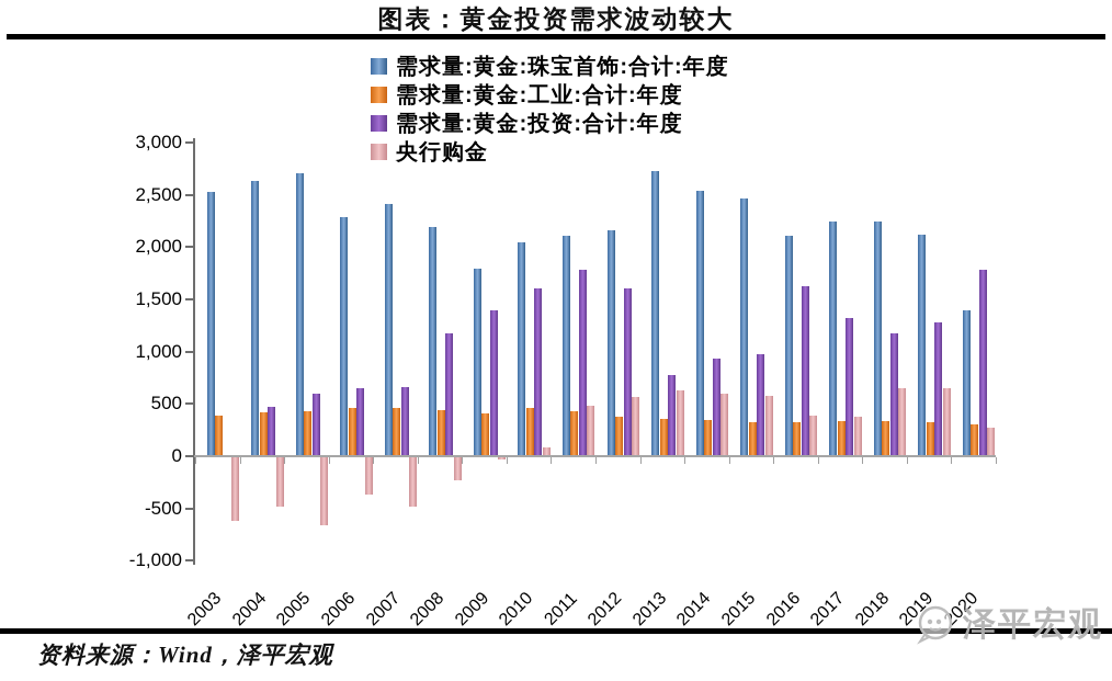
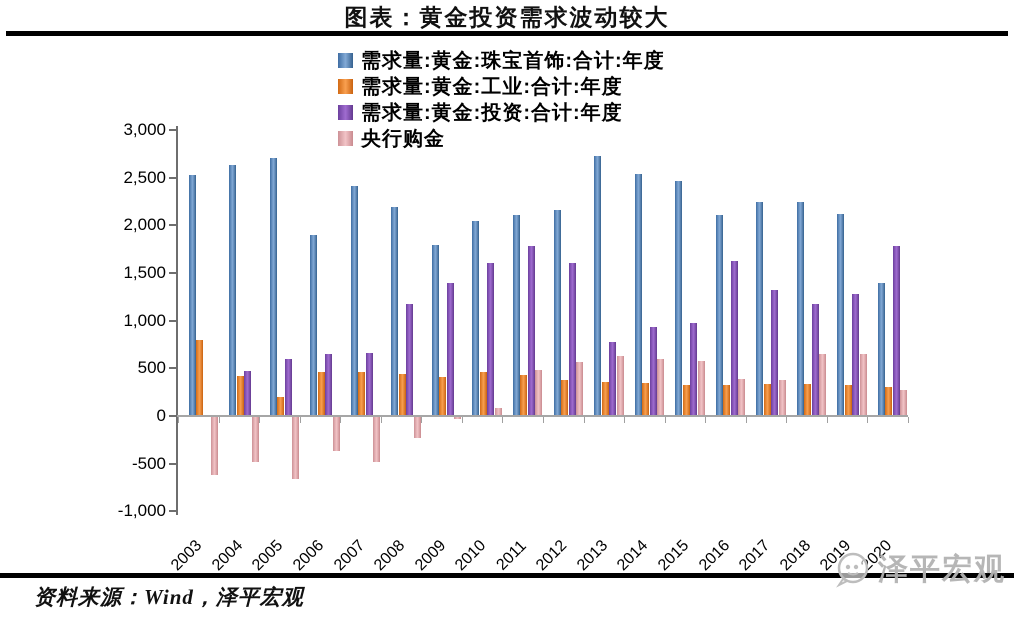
需求量:黄金:工业:合计:年度/2003: 400 -> 800
需求量:黄金:工业:合计:年度/2005: 400 -> 200
需求量:黄金:珠宝首饰:合计:年度/2006: 2300 -> 1900
